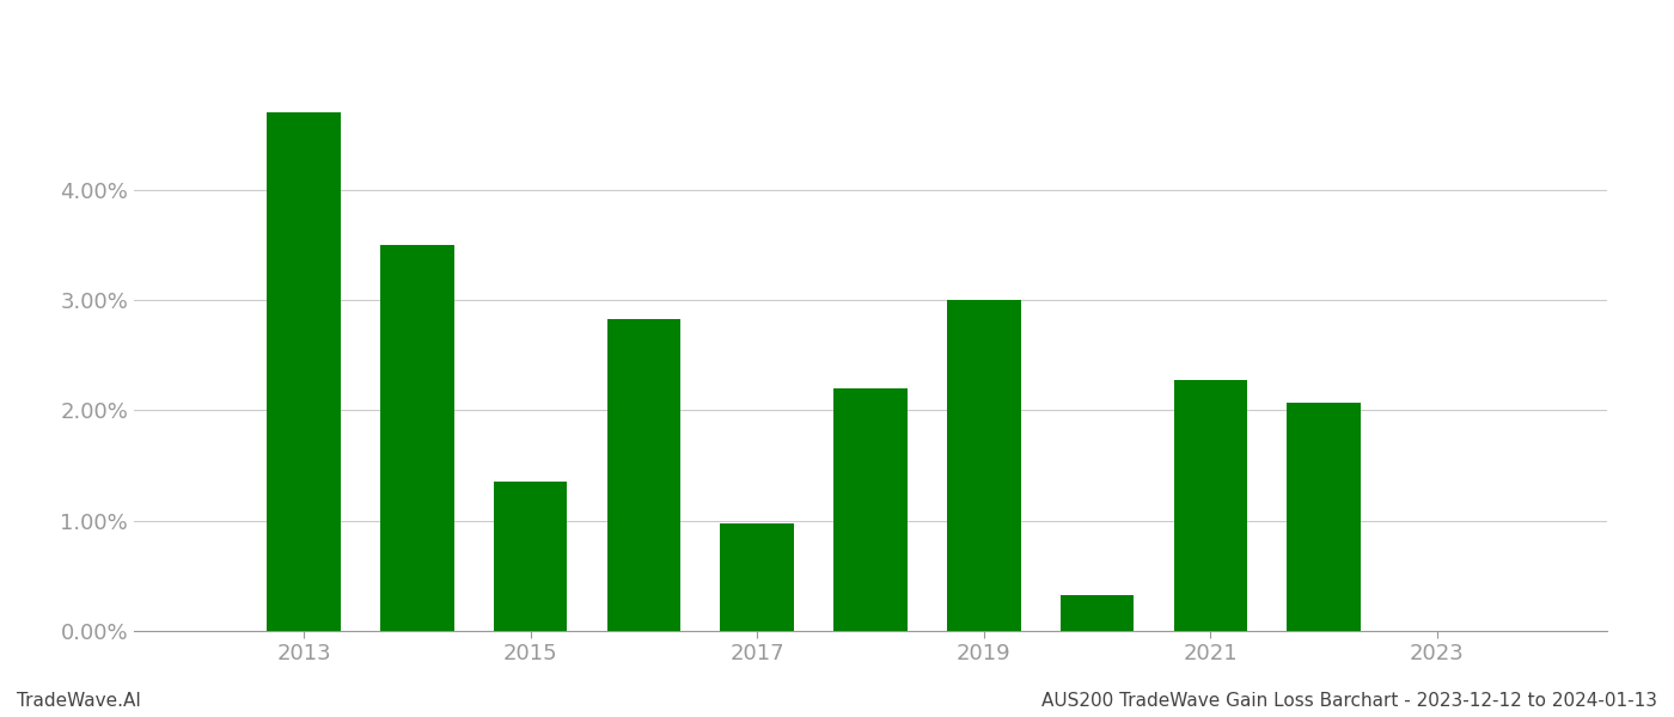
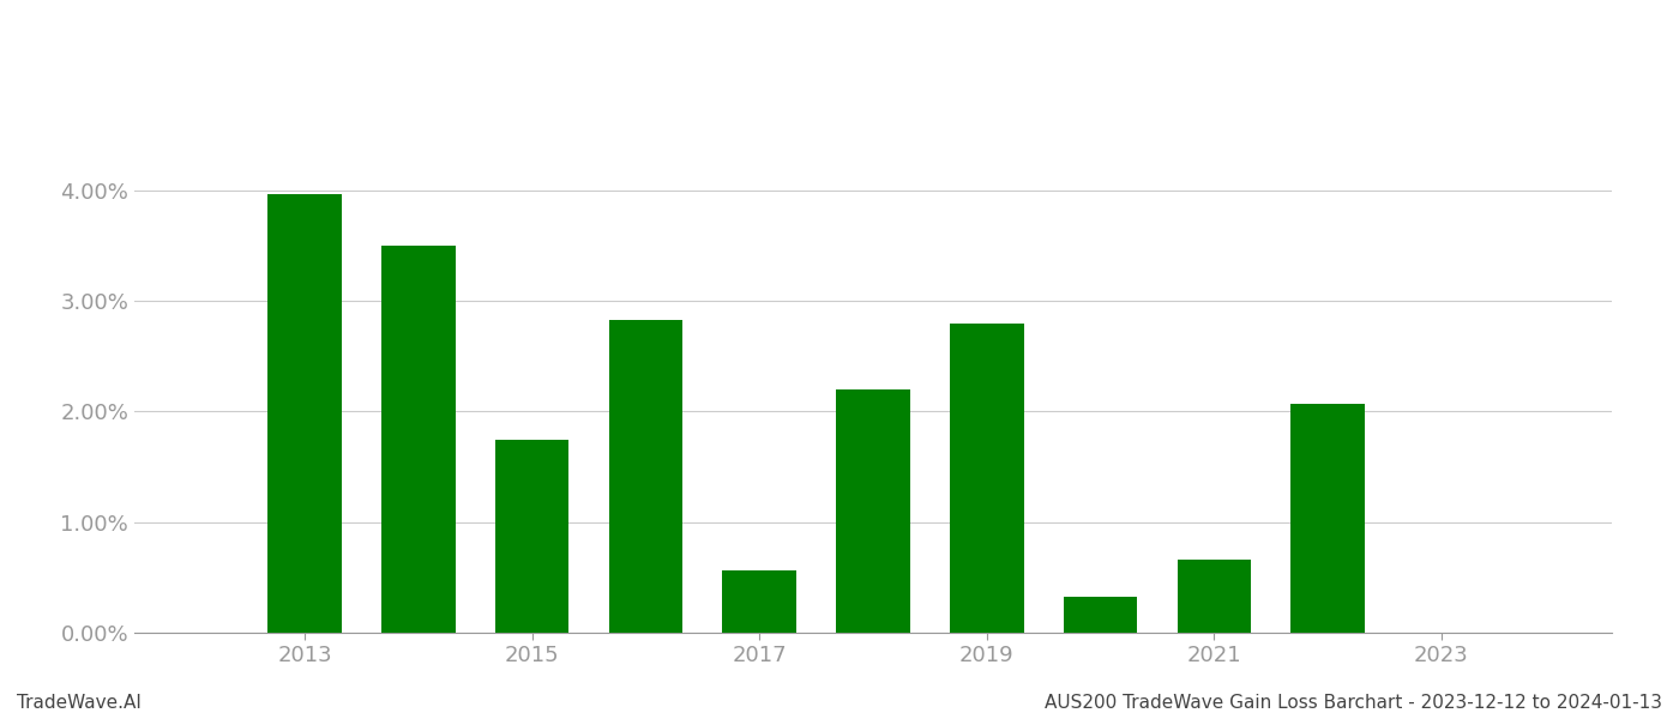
2013: 4.70% -> 3.96%
2015: 1.35% -> 1.74%
2017: 0.97% -> 0.56%
2019: 3.00% -> 2.80%
2021: 2.28% -> 0.66%
